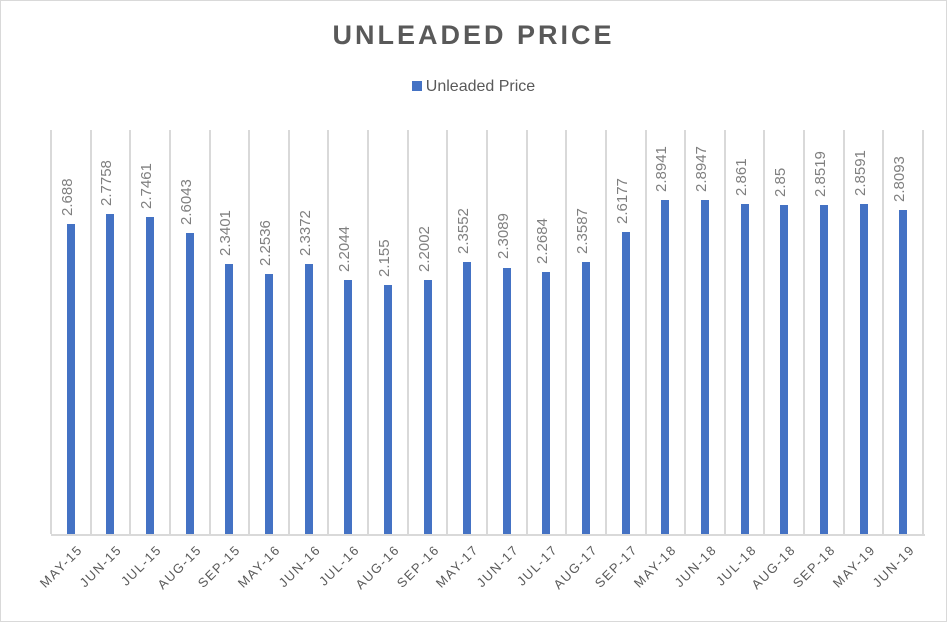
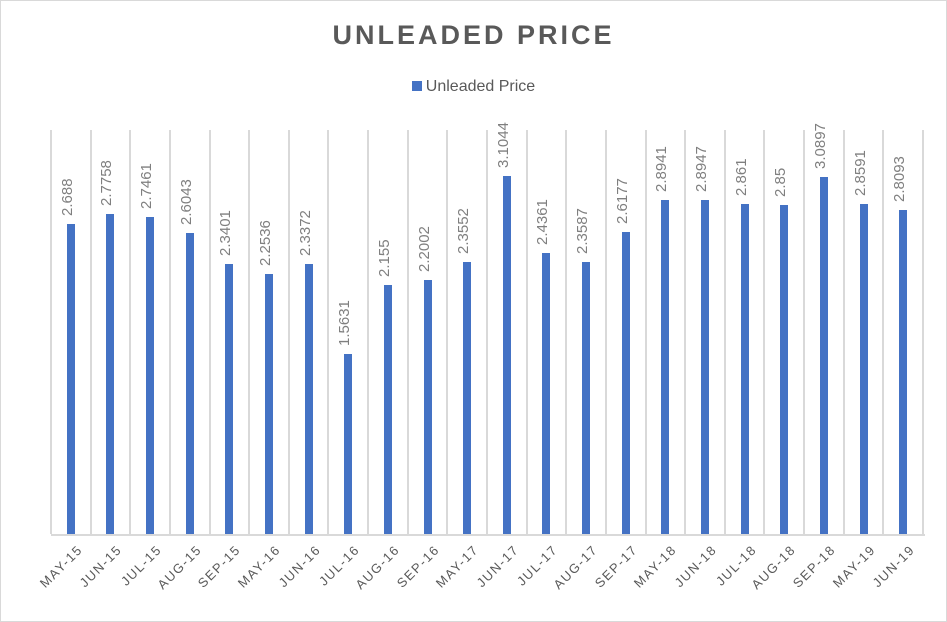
JUL-16: 2.2044 -> 1.5631
JUN-17: 2.3089 -> 3.1044
JUL-17: 2.2684 -> 2.4361
SEP-18: 2.8519 -> 3.0897
